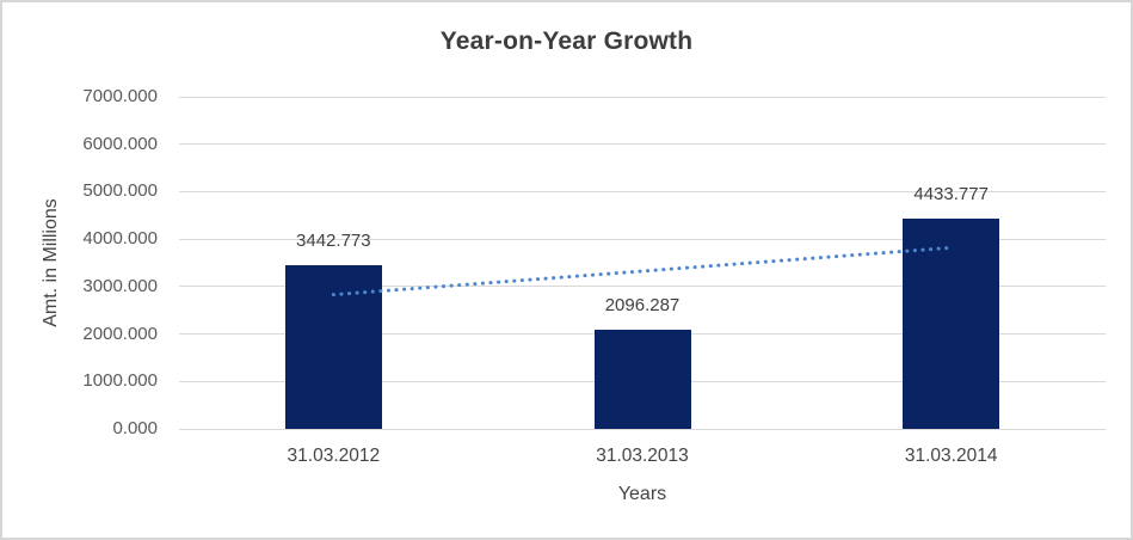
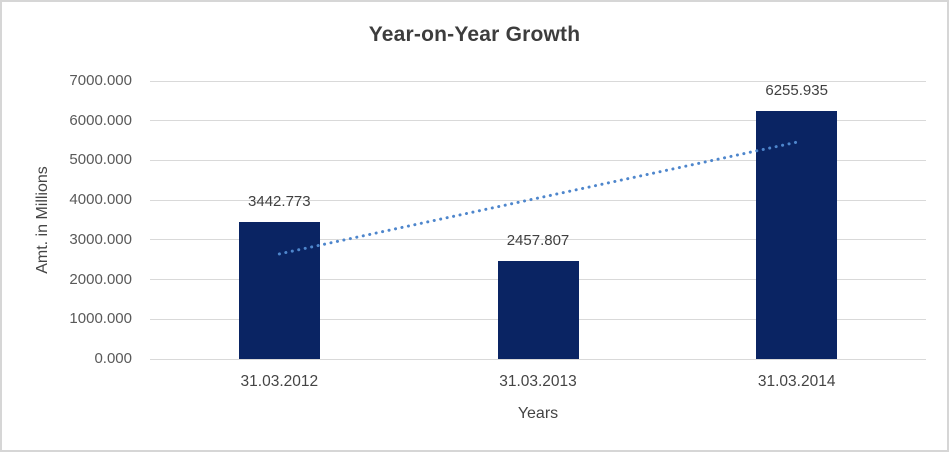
31.03.2013: 2096.287 -> 2457.807
31.03.2014: 4433.777 -> 6255.935
